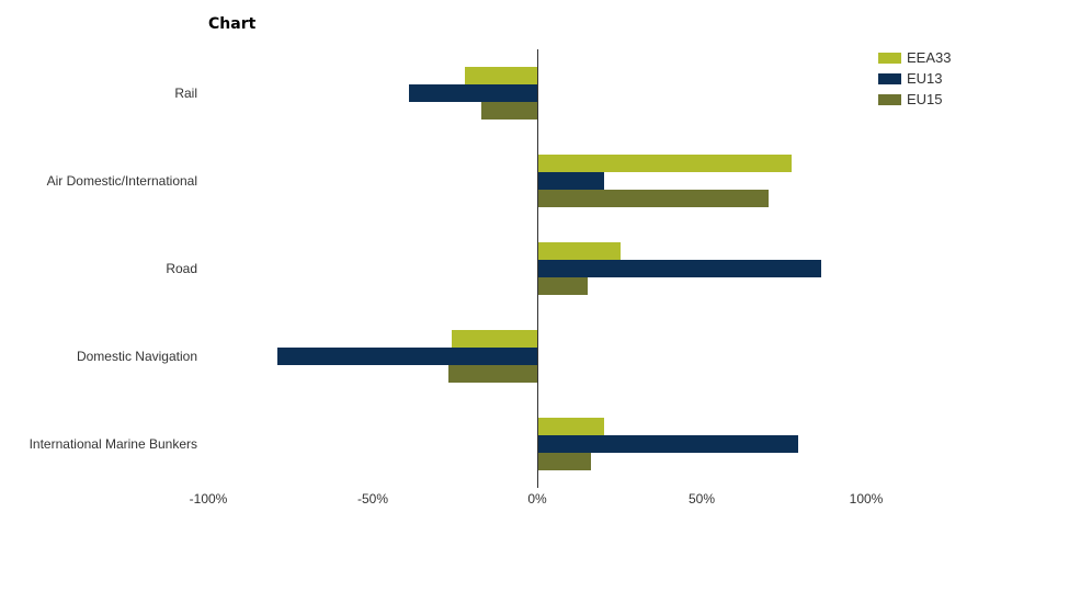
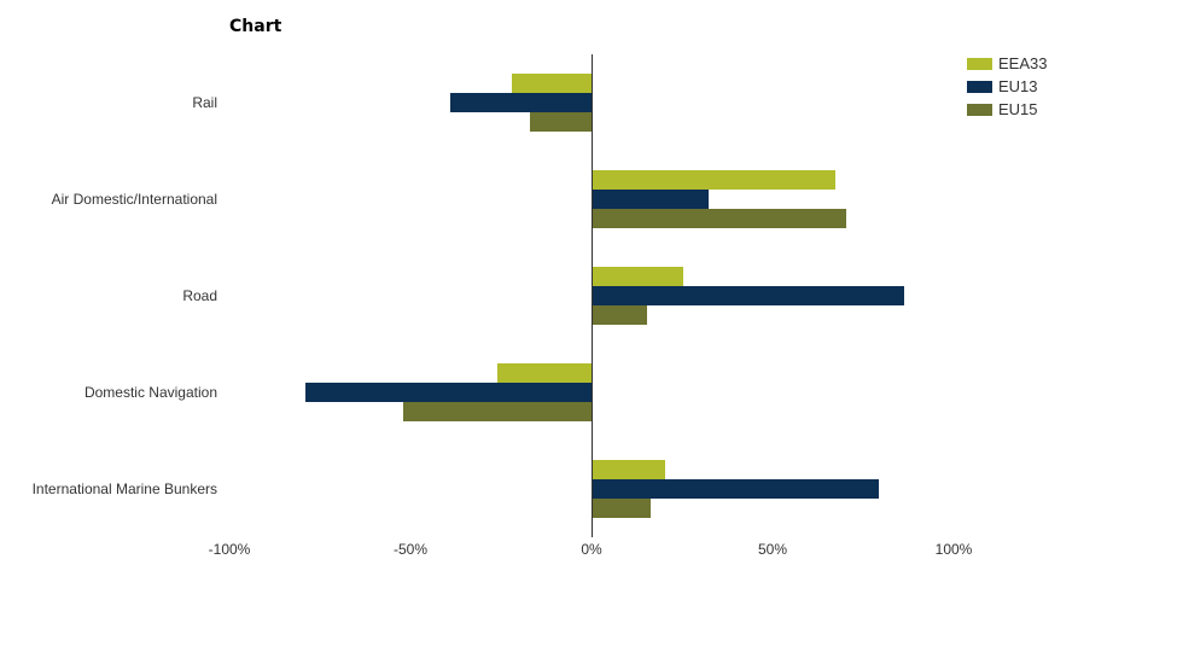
EEA33/Air Domestic/International: 77% -> 67%
EU13/Air Domestic/International: 20% -> 32%
EU15/Domestic Navigation: -27% -> -52%
